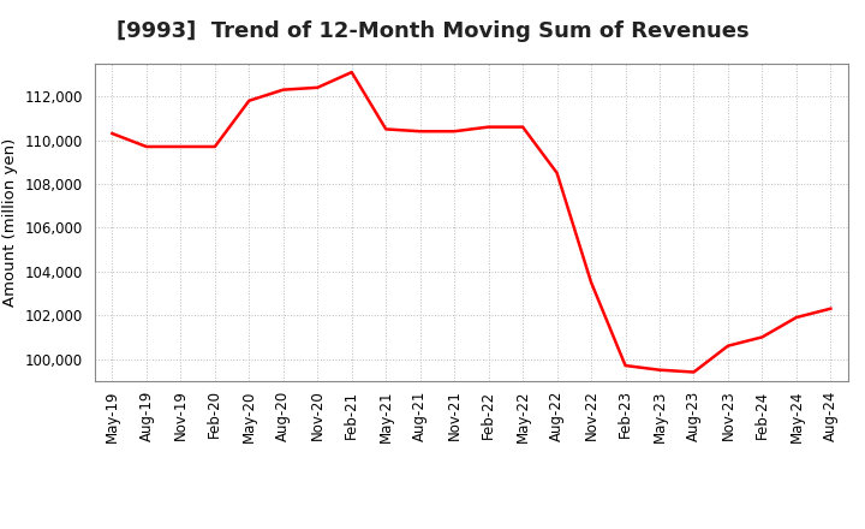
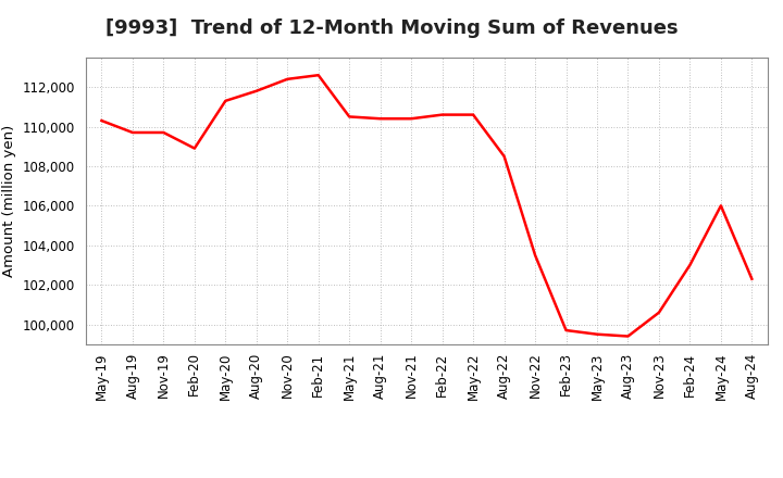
Feb-20: 109,700 -> 108,900
May-20: 111,800 -> 111,300
Aug-20: 112,300 -> 111,800
Feb-21: 113,100 -> 112,600
Feb-24: 101,000 -> 103,000
May-24: 101,900 -> 106,000
